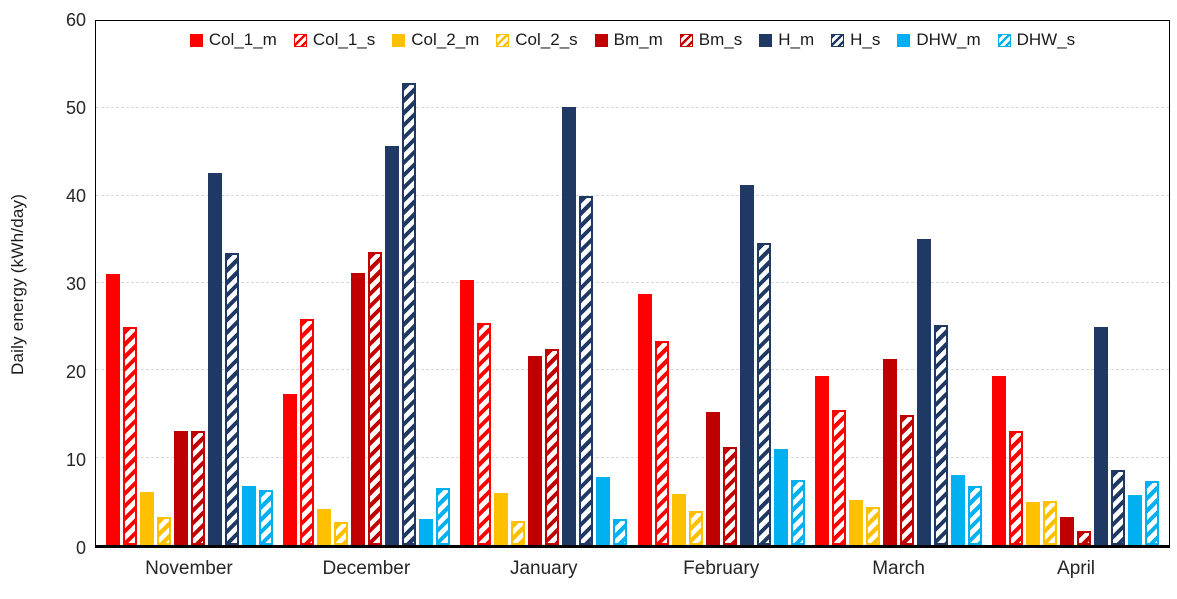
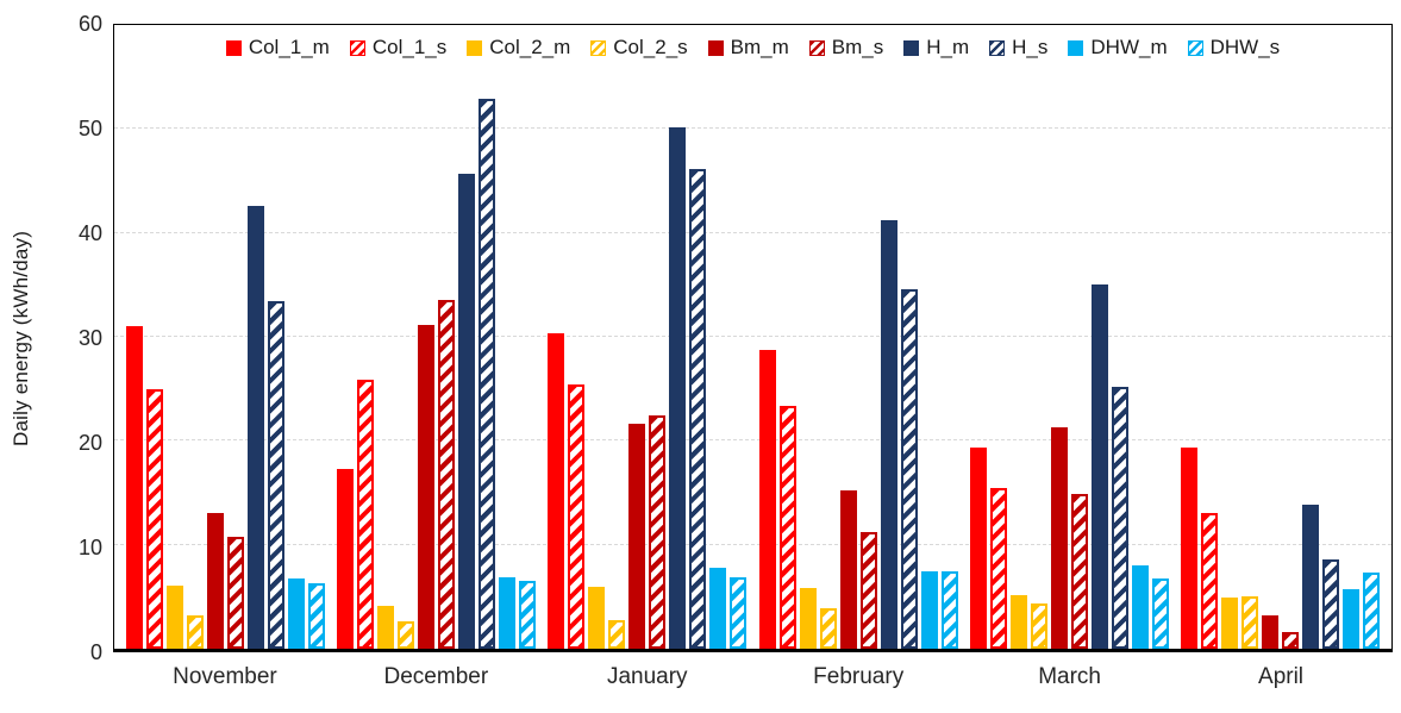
Bm_s/November: 13 -> 11
DHW_m/December: 3 -> 7
H_s/January: 40 -> 46
DHW_s/January: 3 -> 7
DHW_m/February: 11 -> 7
H_m/April: 25 -> 14
